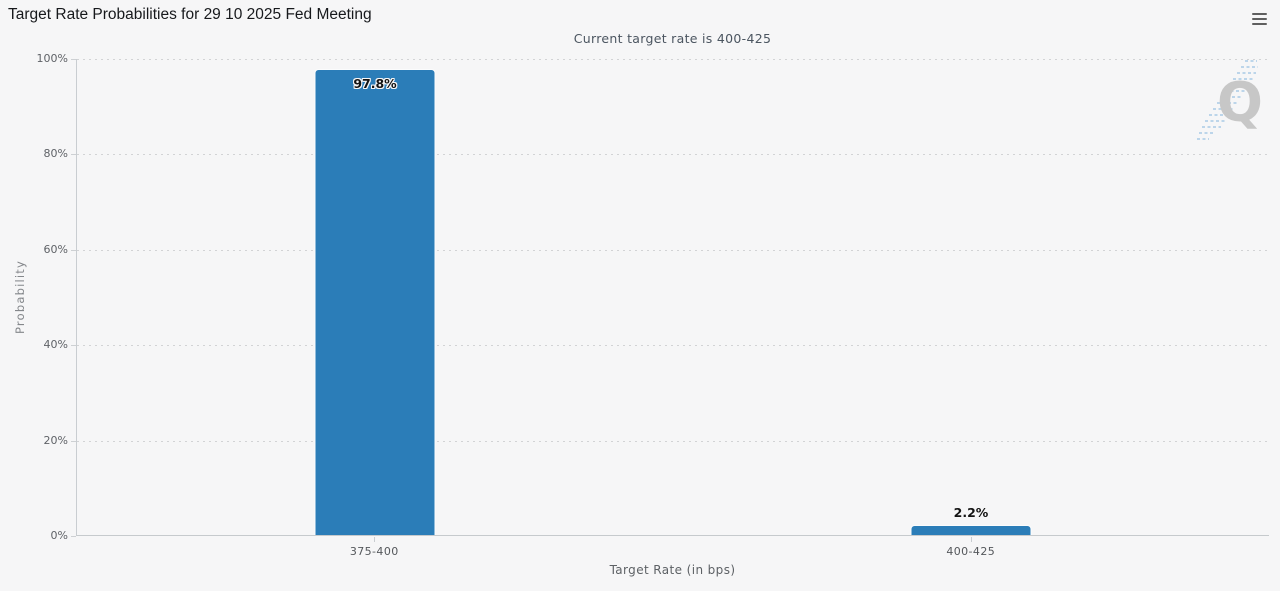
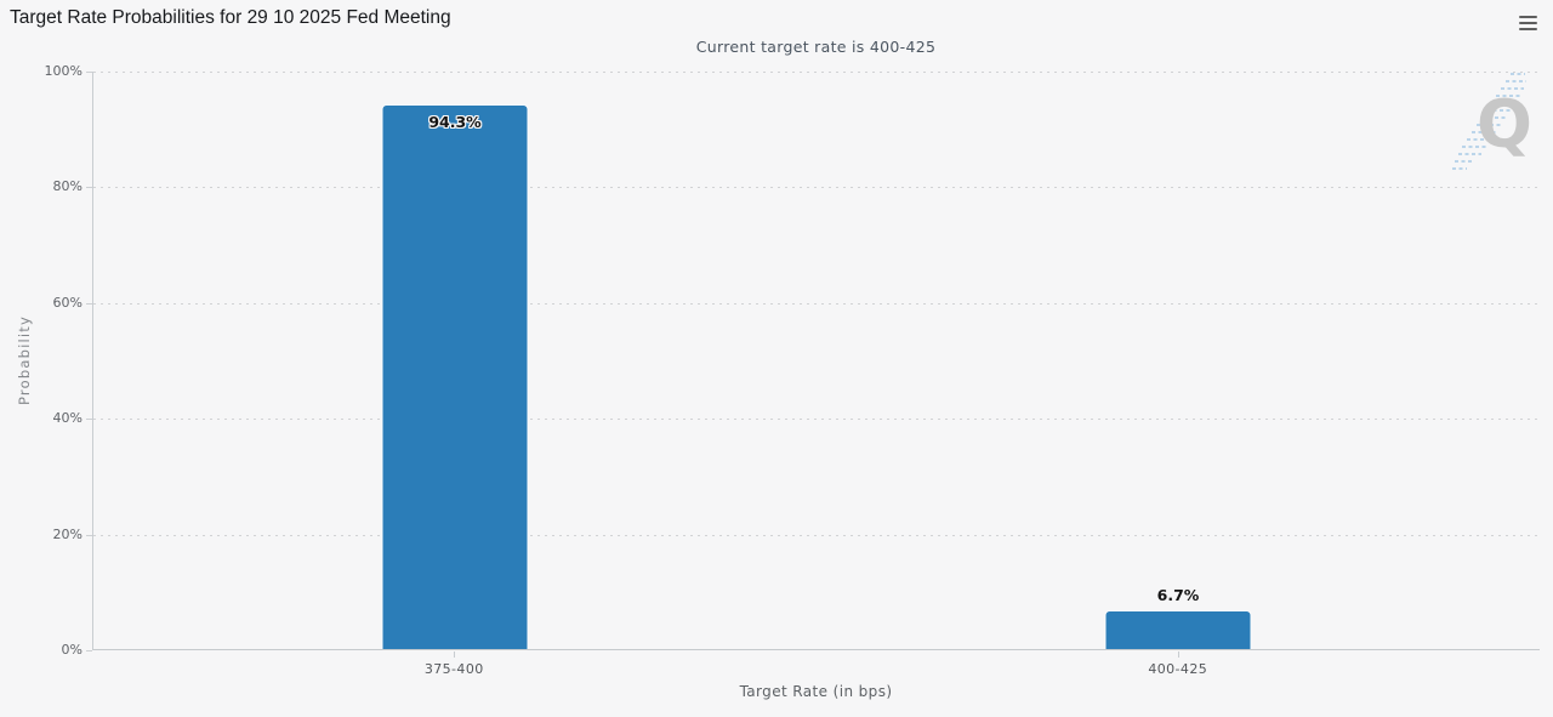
375-400: 97.8% -> 94.3%
400-425: 2.2% -> 6.7%
